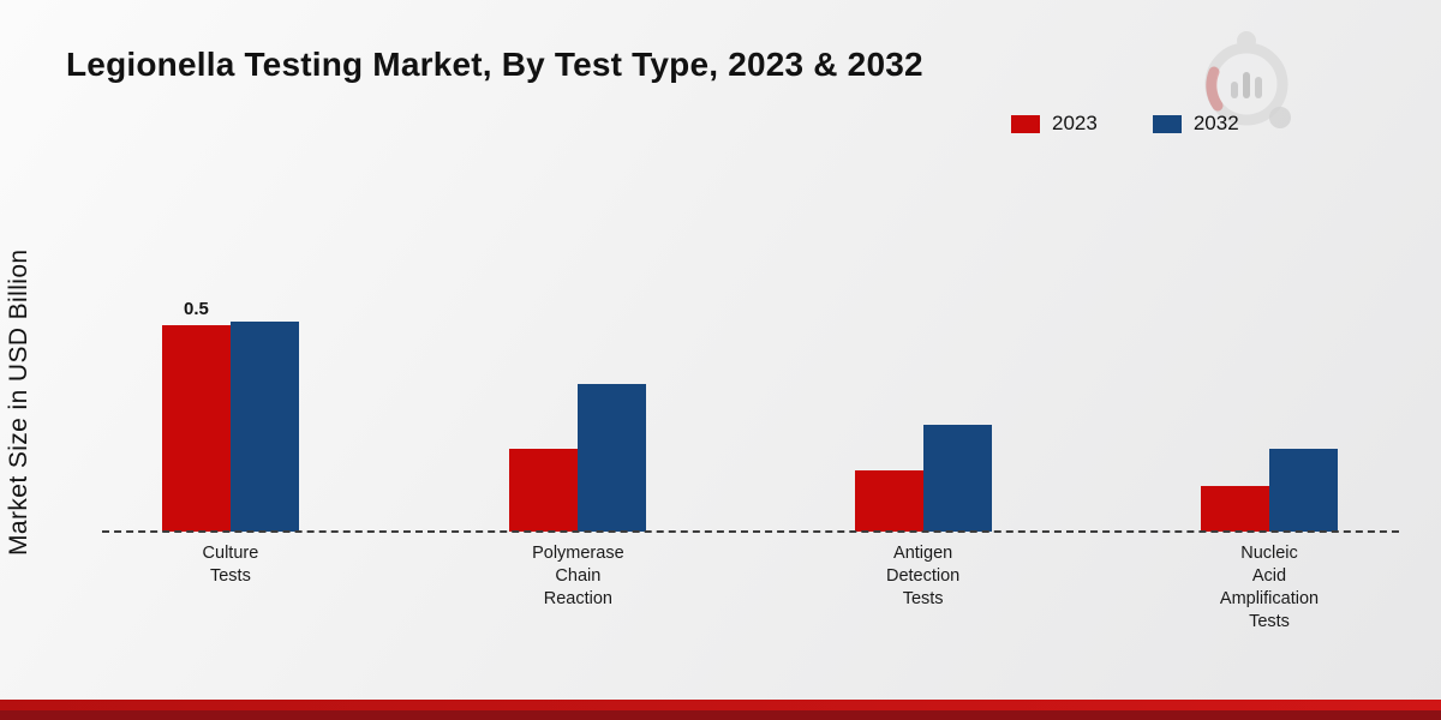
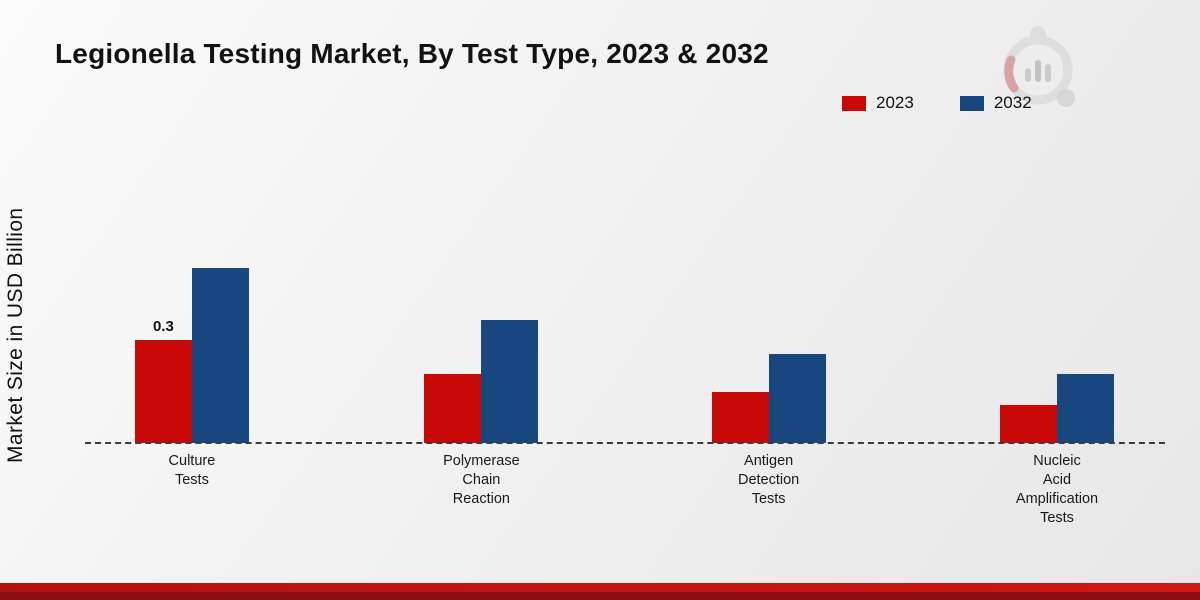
2023/Culture Tests: 0.5 -> 0.3
